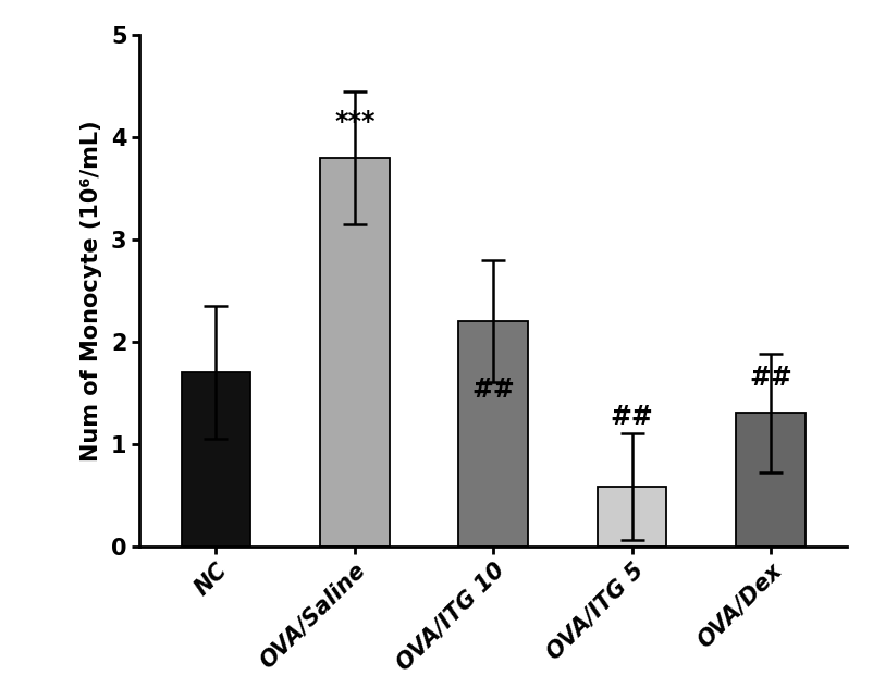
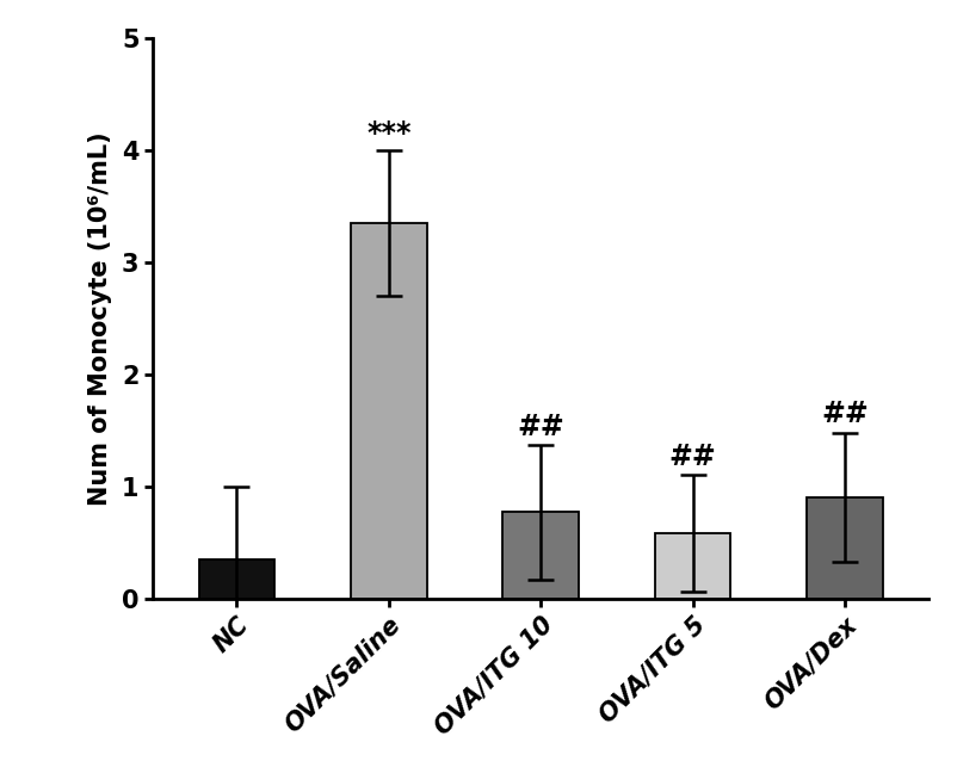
NC: 1.70 -> 0.35
OVA/Saline: 3.80 -> 3.35
OVA/ITG 10: 2.20 -> 0.77
OVA/Dex: 1.30 -> 0.90
